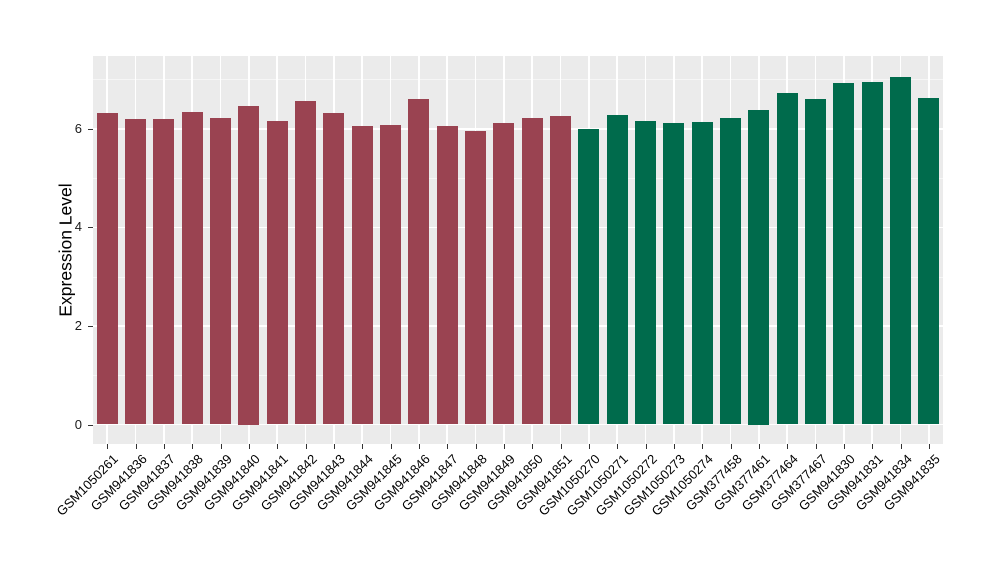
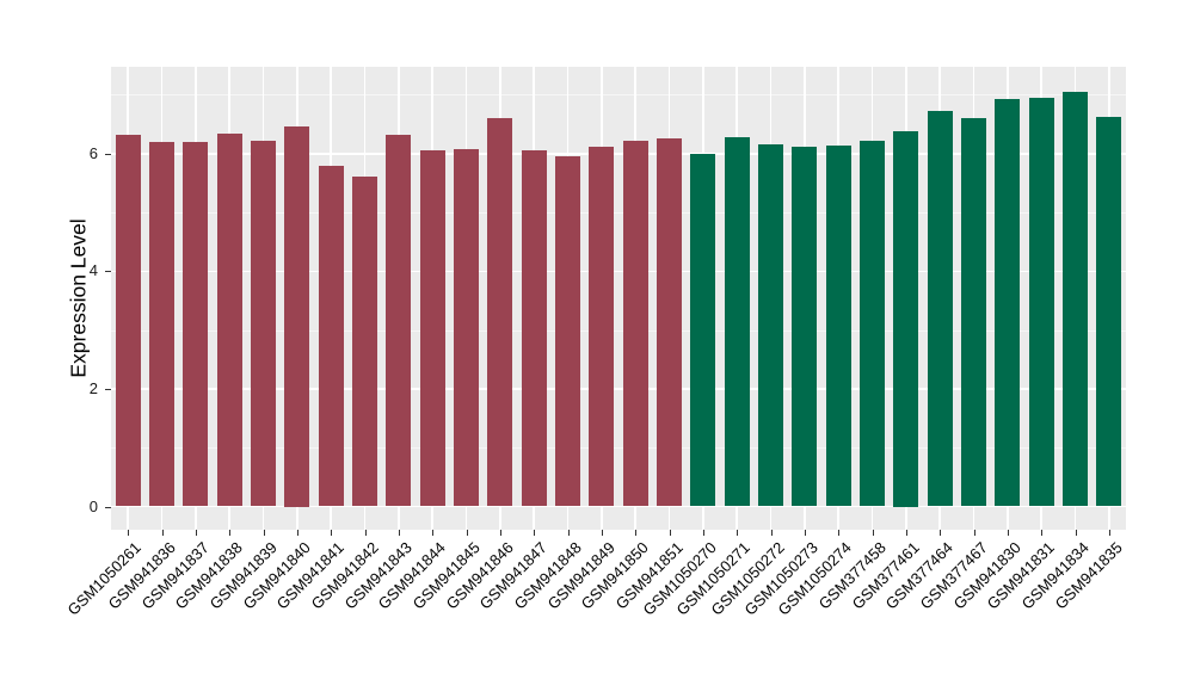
GSM941841: 6.2 -> 5.8
GSM941842: 6.6 -> 5.6
